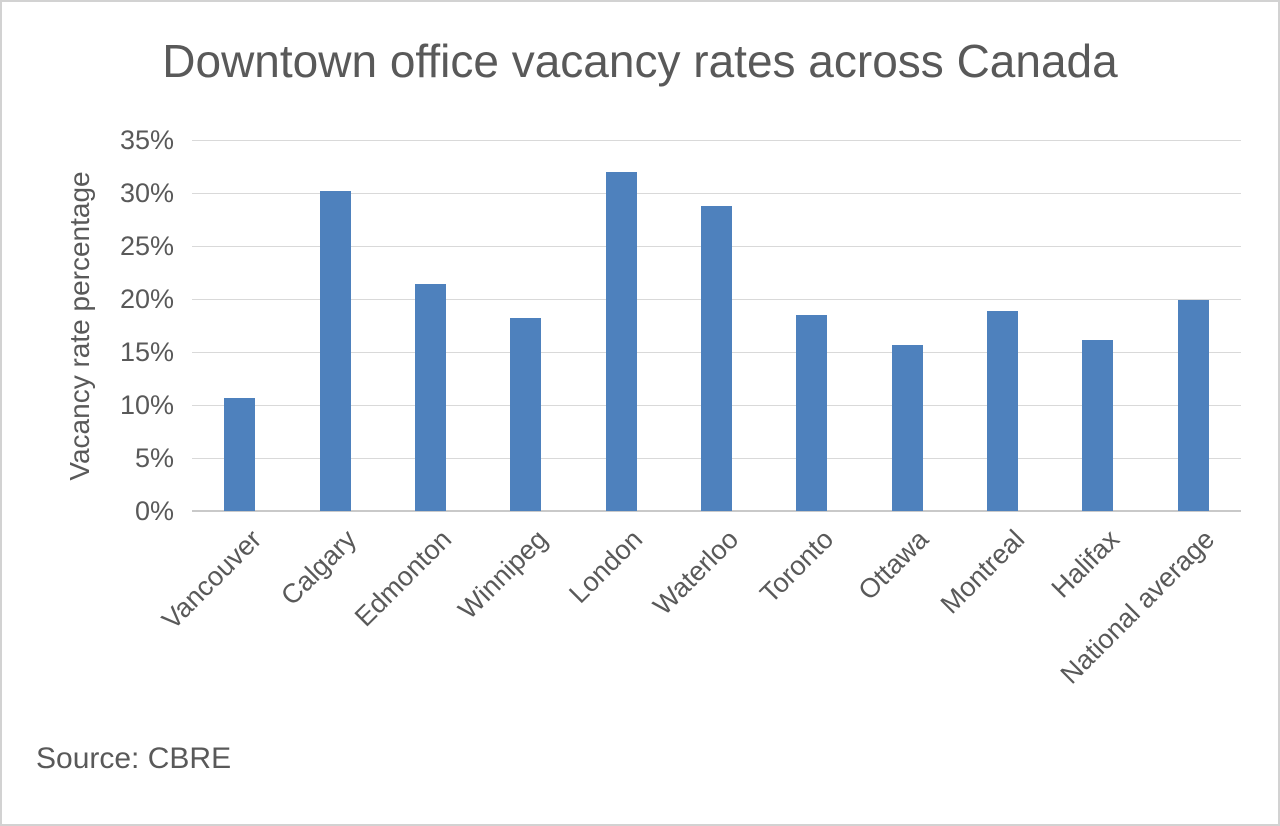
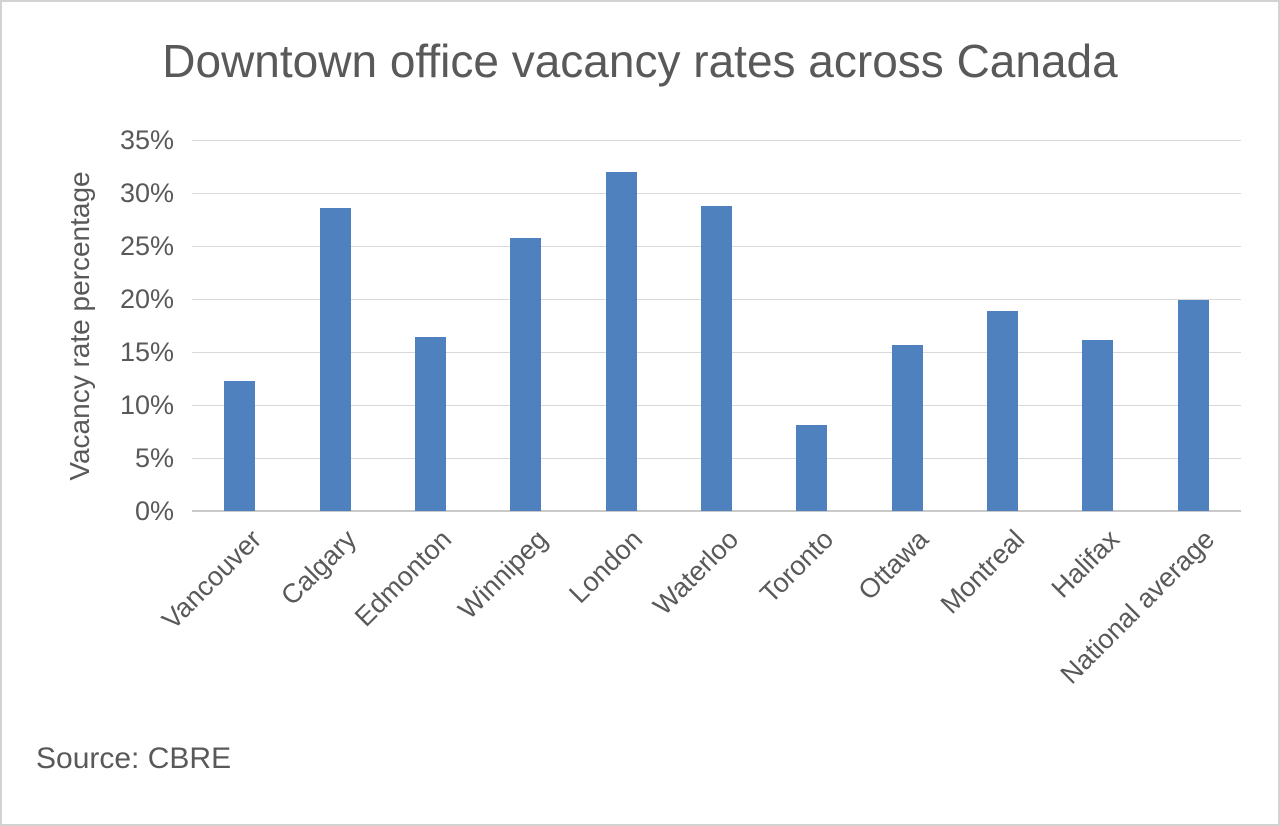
Vancouver: 10.7% -> 12.3%
Calgary: 30.2% -> 28.6%
Edmonton: 21.4% -> 16.4%
Winnipeg: 18.2% -> 25.8%
Toronto: 18.5% -> 8.1%
